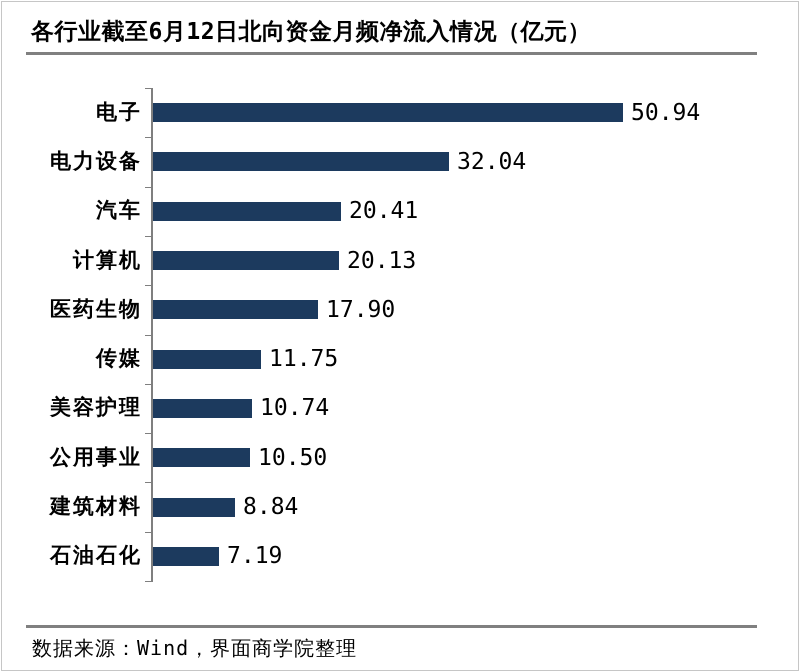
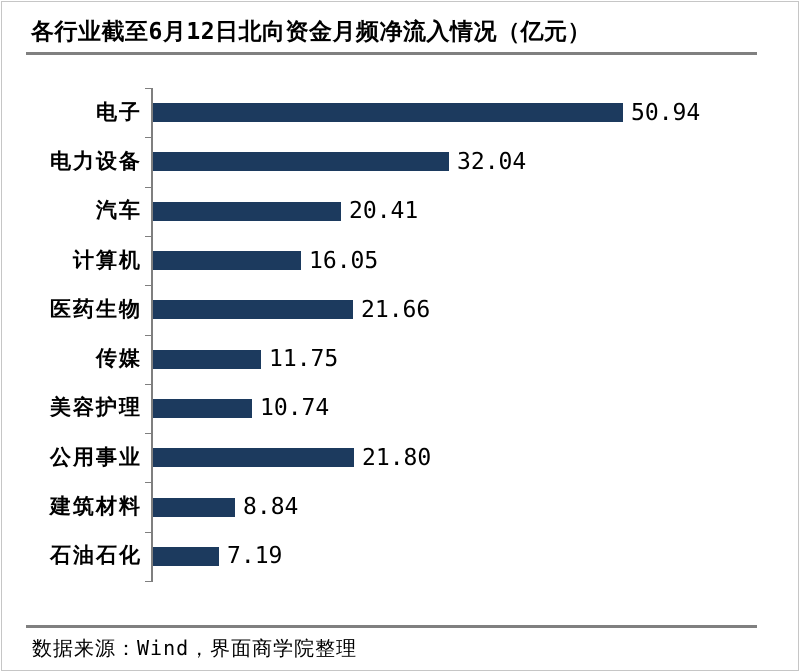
计算机: 20.13 -> 16.05
医药生物: 17.90 -> 21.66
公用事业: 10.50 -> 21.80
